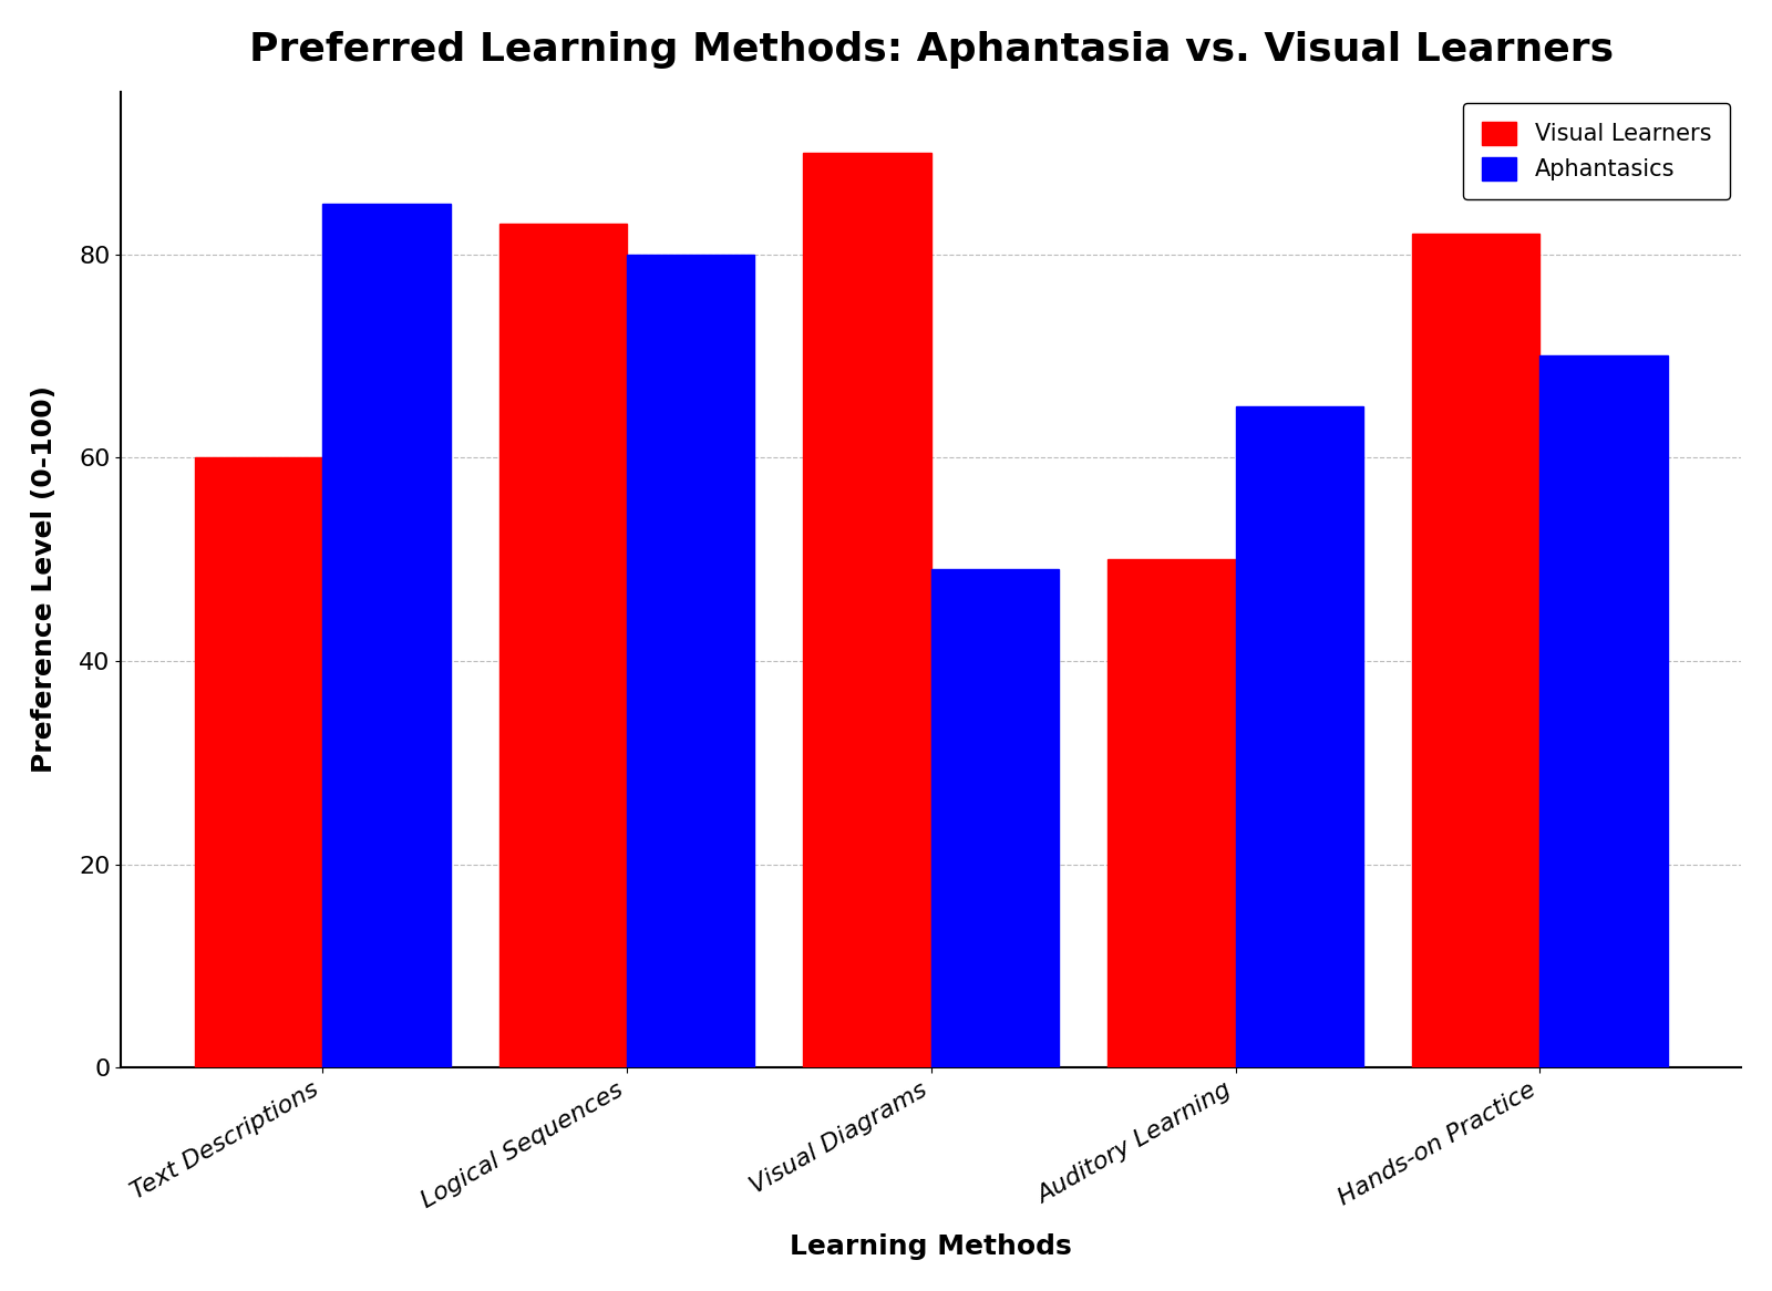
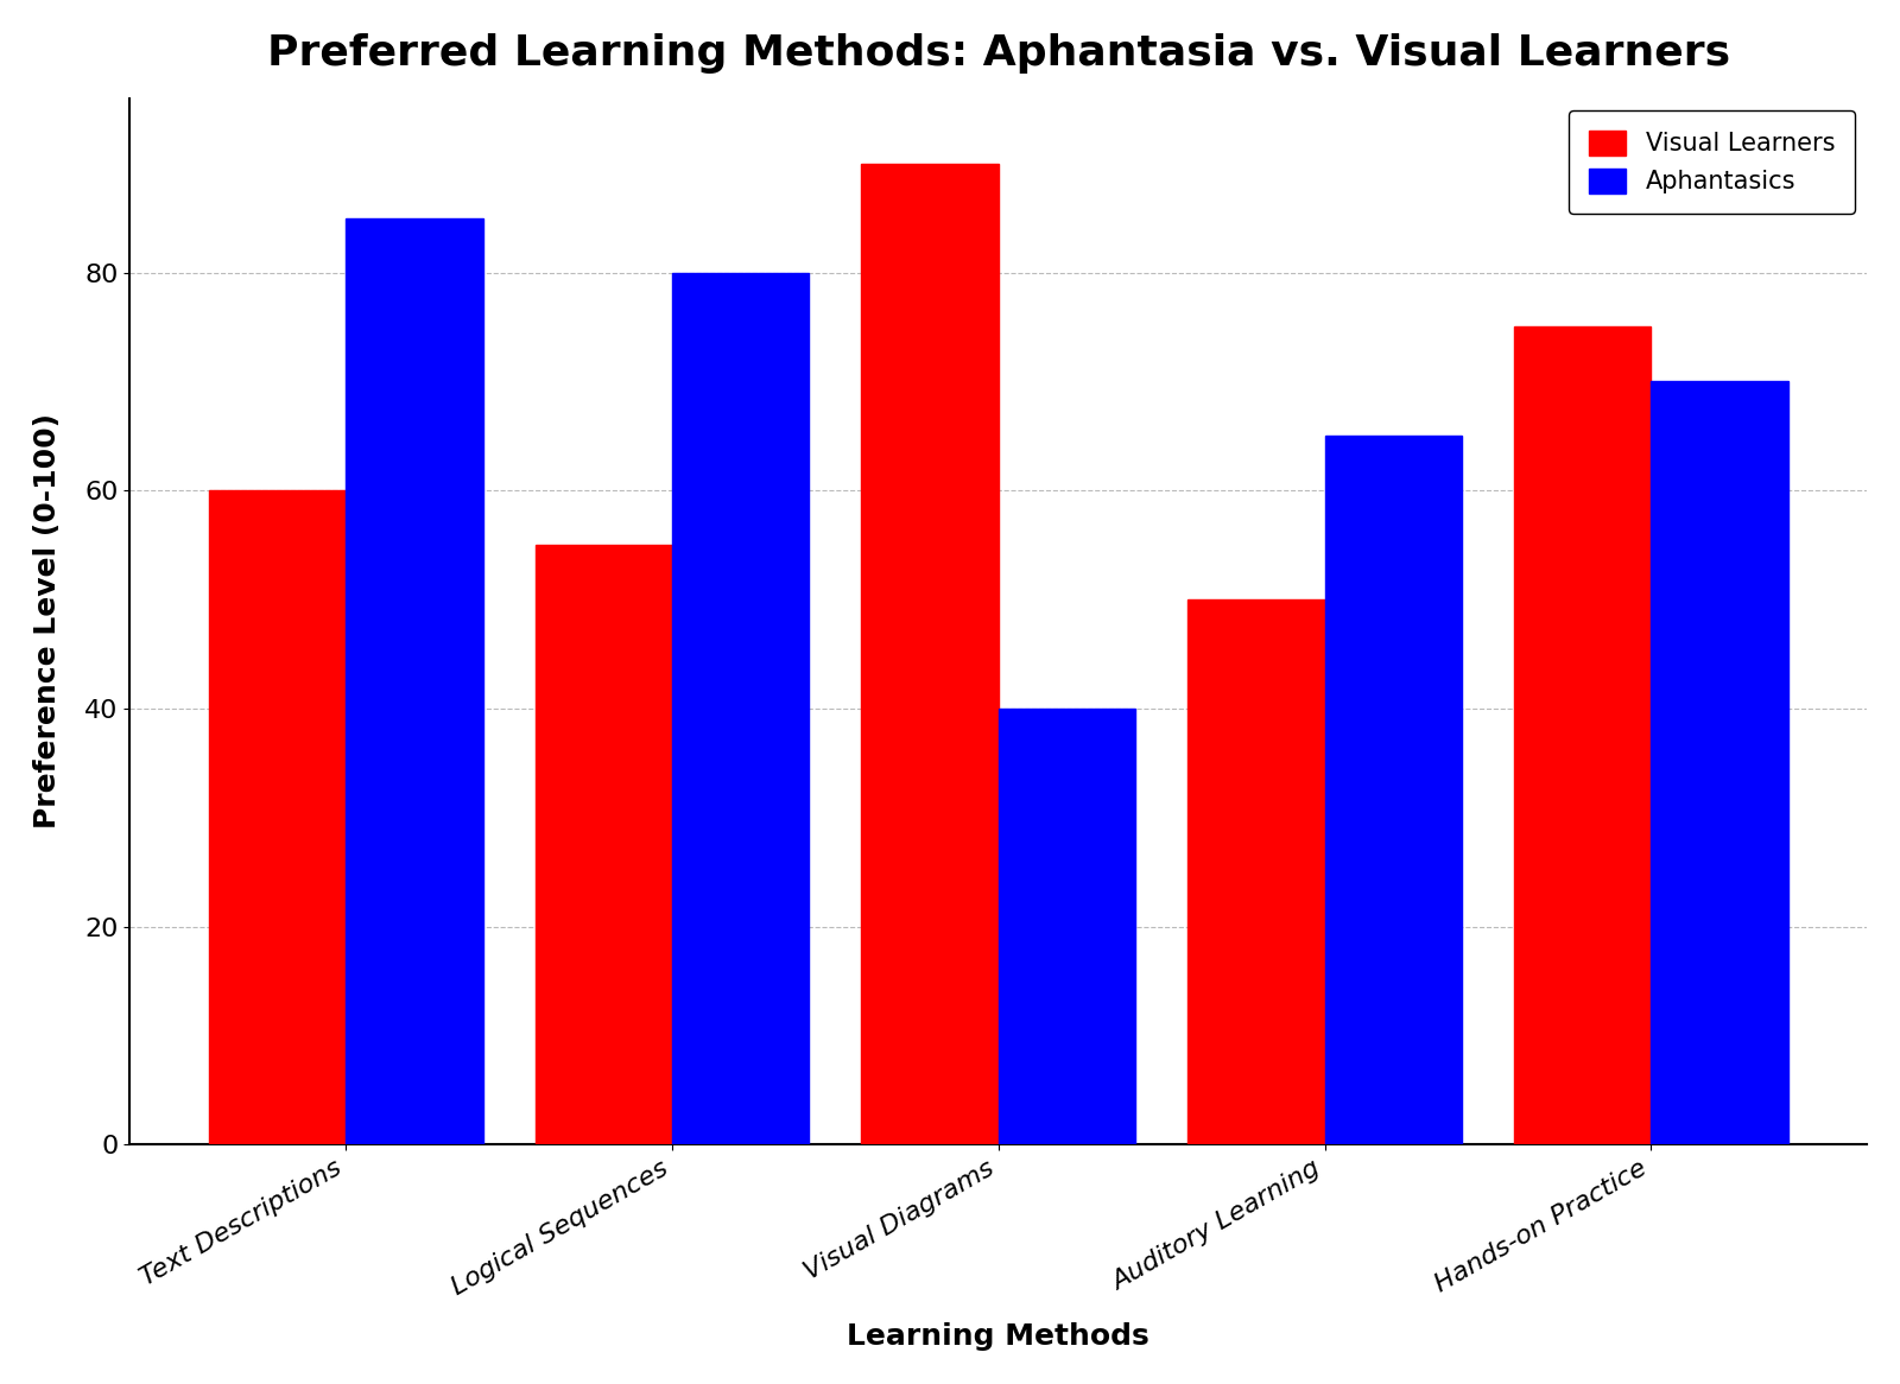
Visual Learners/Logical Sequences: 83 -> 55
Aphantasics/Visual Diagrams: 49 -> 40
Visual Learners/Hands-on Practice: 82 -> 75
